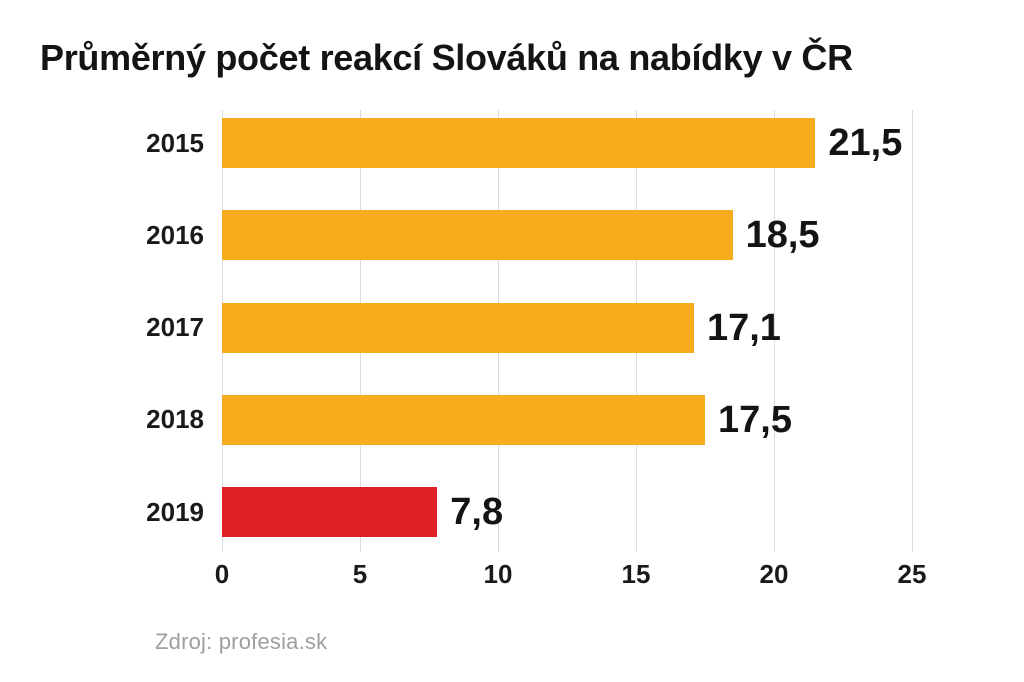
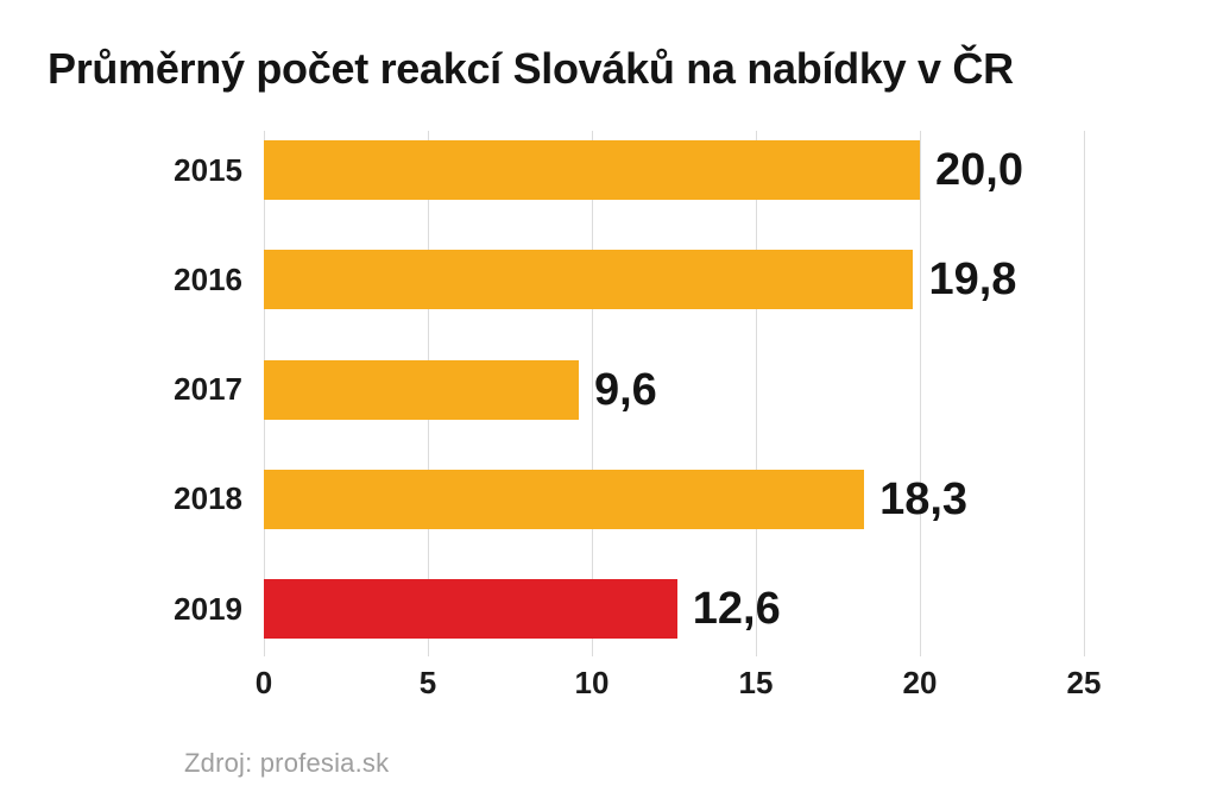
2015: 21,5 -> 20,0
2016: 18,5 -> 19,8
2017: 17,1 -> 9,6
2018: 17,5 -> 18,3
2019: 7,8 -> 12,6
